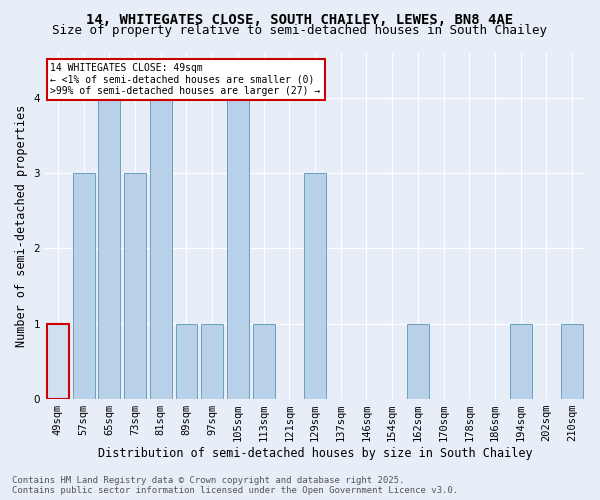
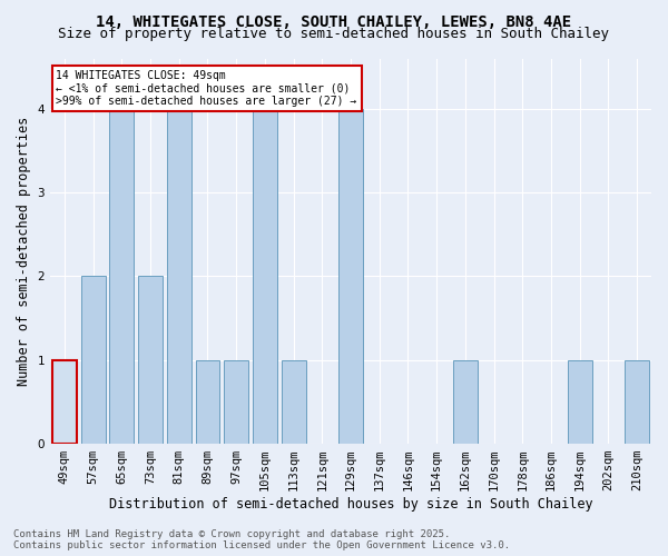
57sqm: 3 -> 2
73sqm: 3 -> 2
129sqm: 3 -> 4
